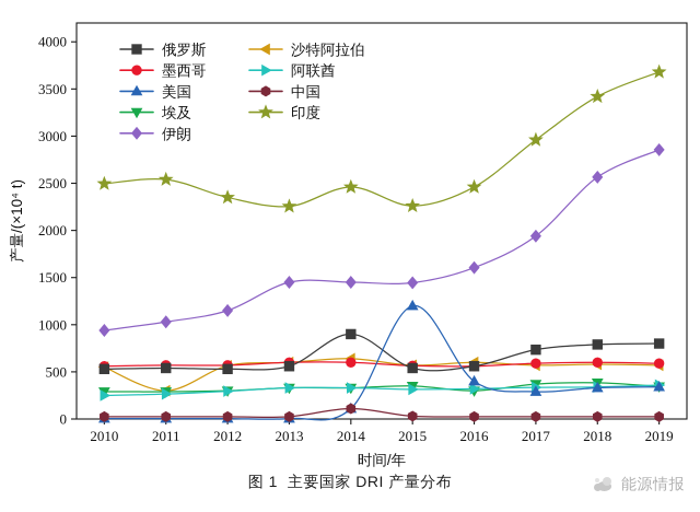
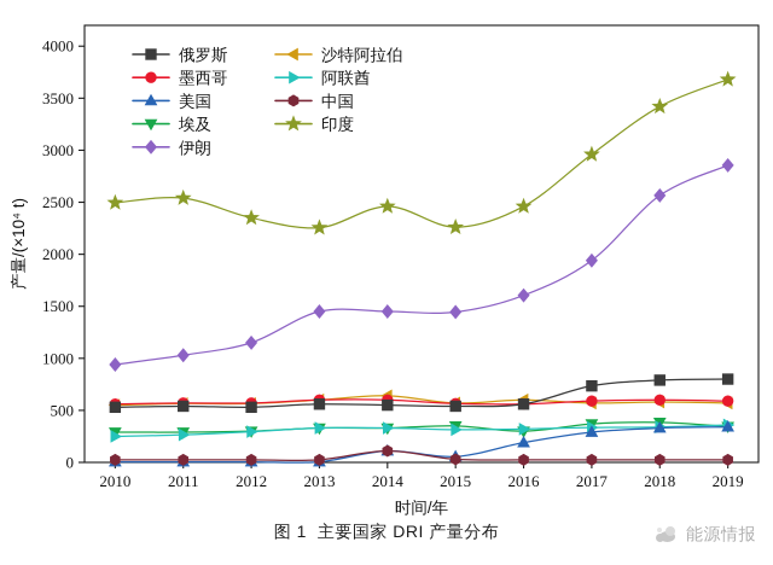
沙特阿拉伯/2011: 300 -> 600
俄罗斯/2014: 900 -> 600
美国/2015: 1200 -> 100
美国/2016: 400 -> 200
